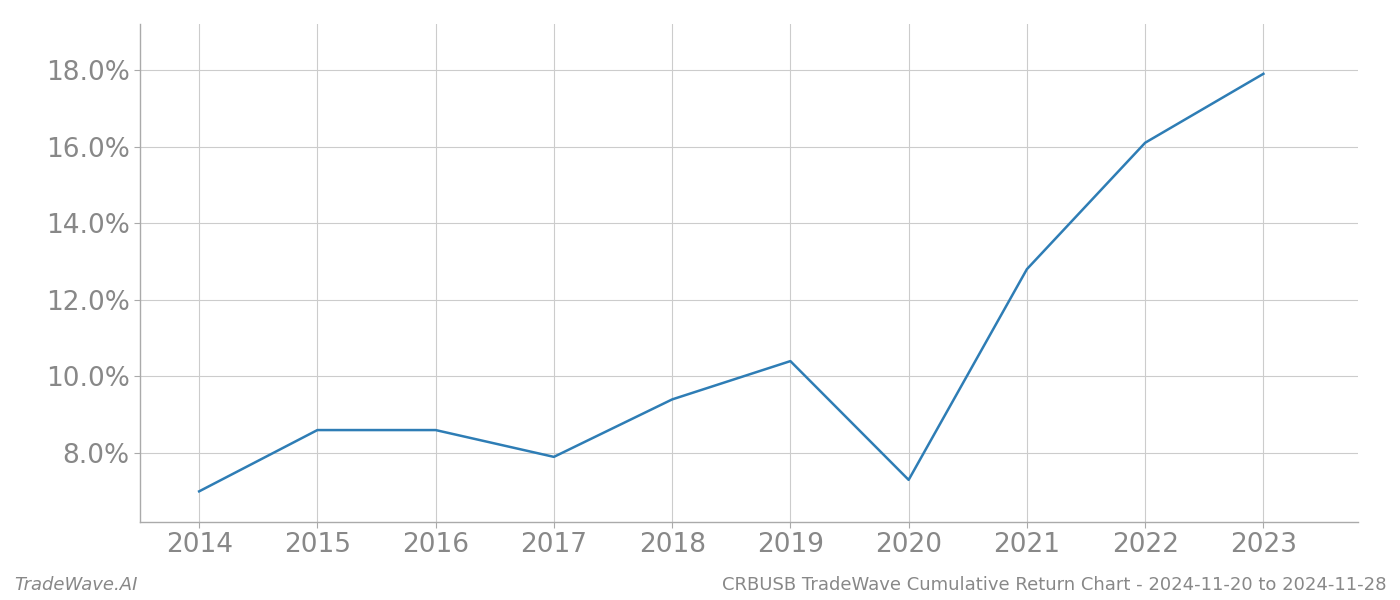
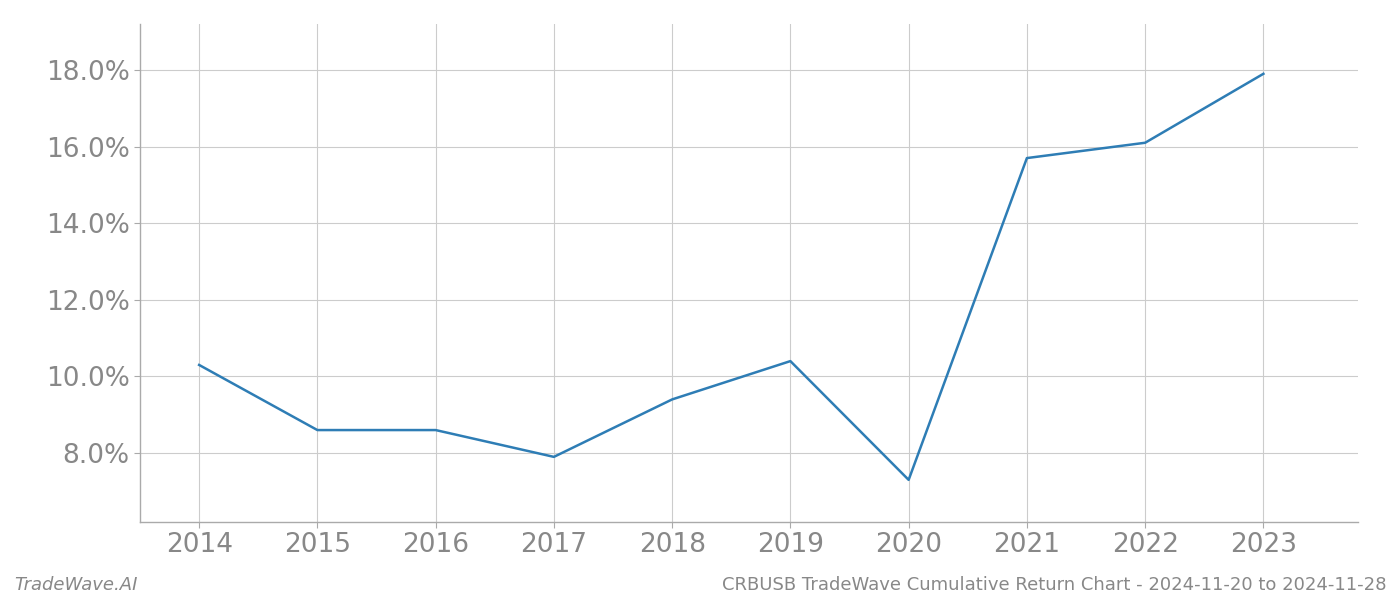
2014: 7.0% -> 10.3%
2021: 12.8% -> 15.7%
